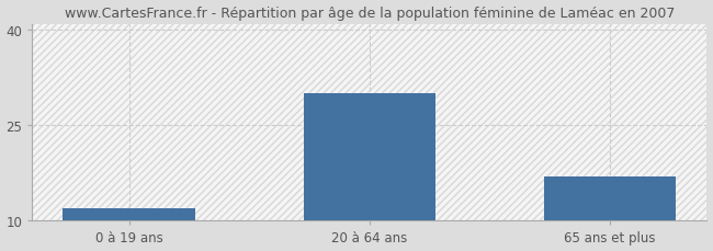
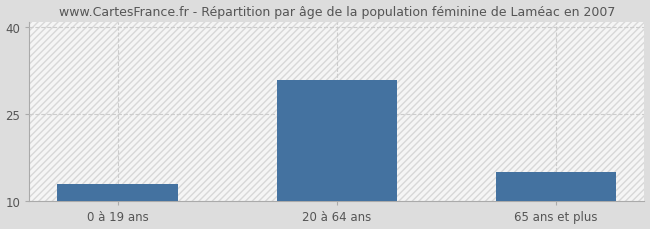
0 à 19 ans: 12 -> 13
20 à 64 ans: 30 -> 31
65 ans et plus: 17 -> 15
